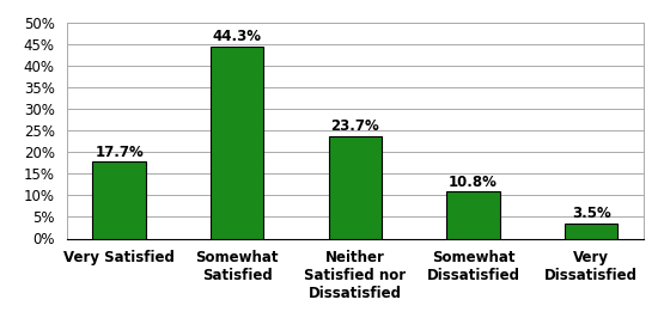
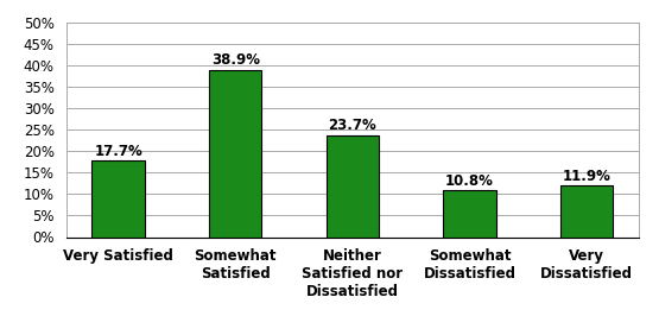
Somewhat Satisfied: 44.3% -> 38.9%
Very Dissatisfied: 3.5% -> 11.9%
